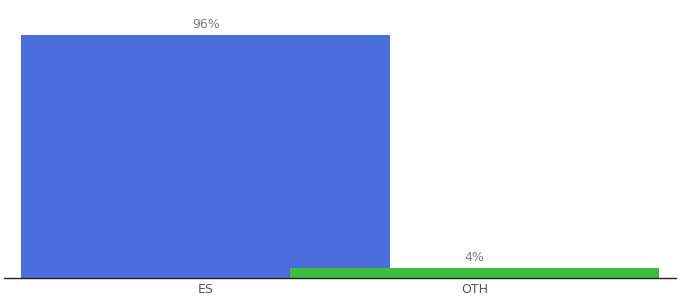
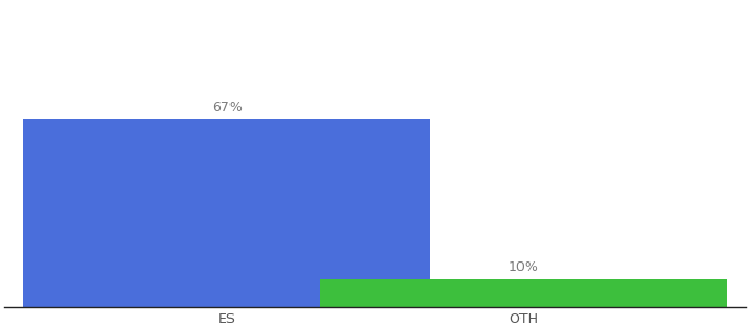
ES: 96% -> 67%
OTH: 4% -> 10%
